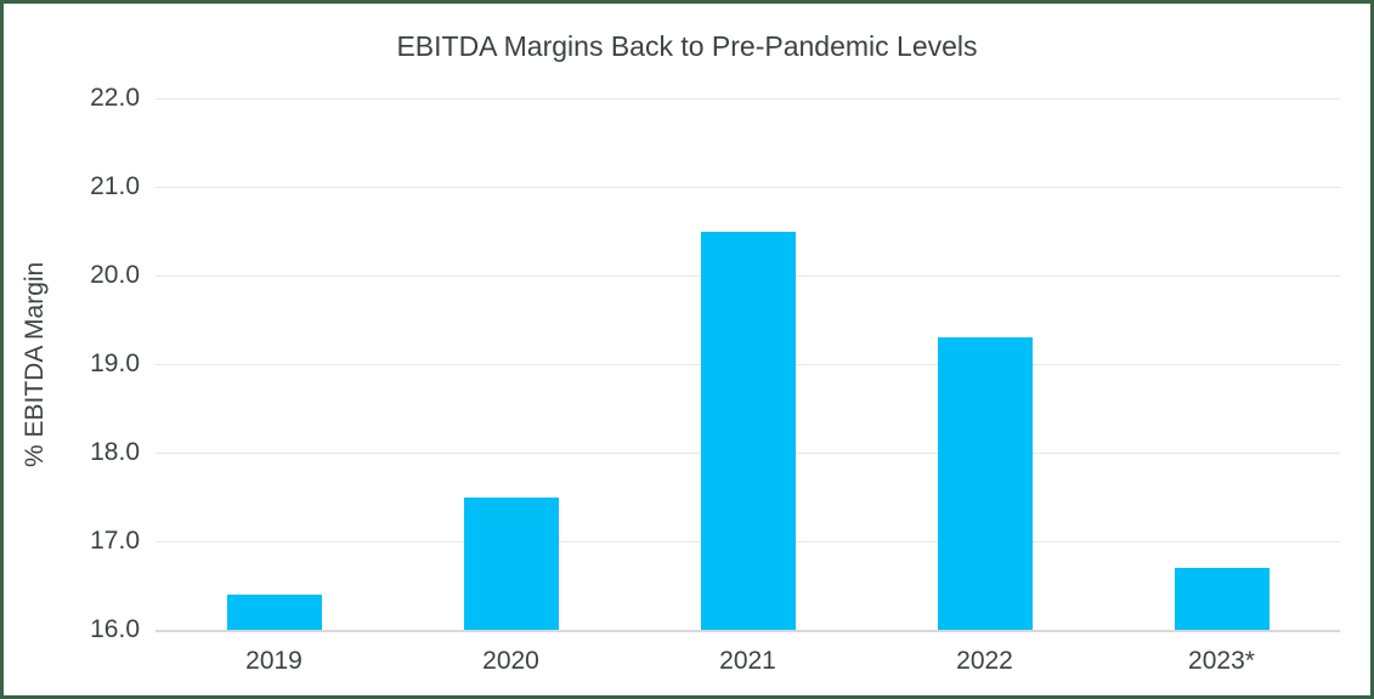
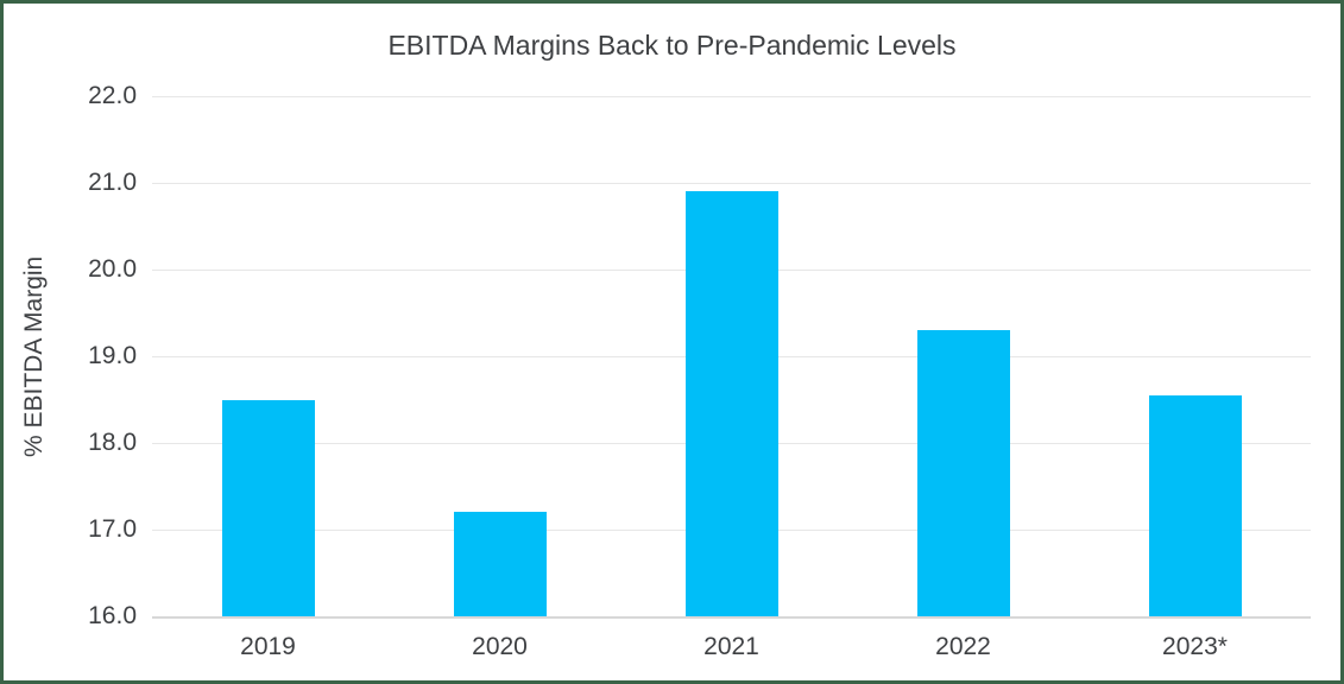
2019: 16.4 -> 18.5
2020: 17.5 -> 17.2
2021: 20.5 -> 20.9
2023*: 16.7 -> 18.6
